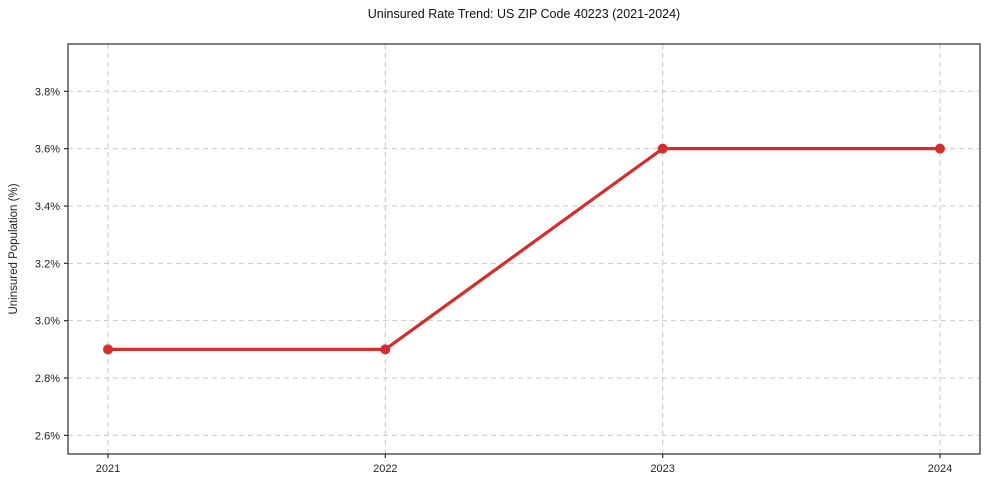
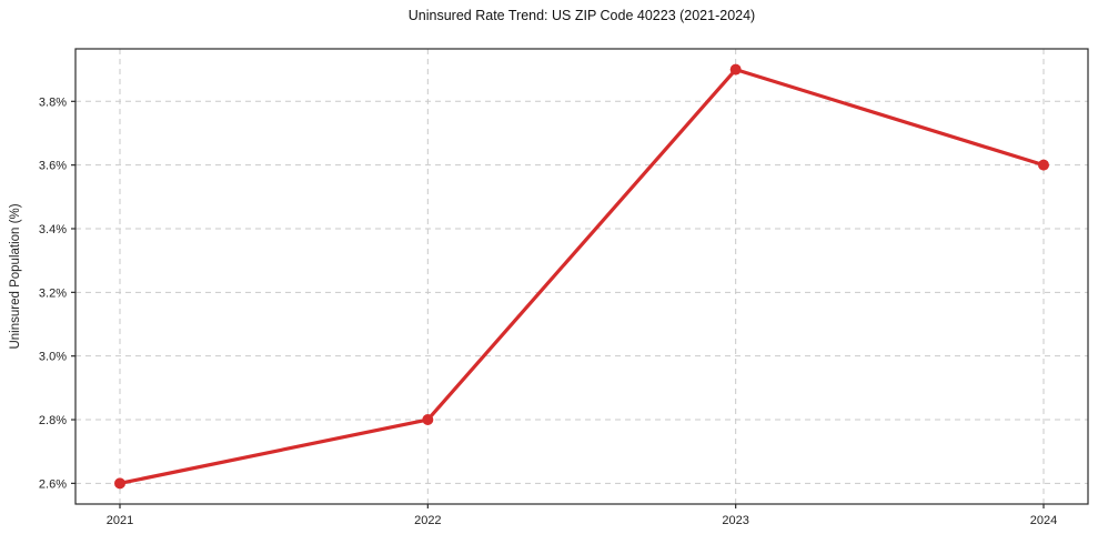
2021: 2.9% -> 2.6%
2022: 2.9% -> 2.8%
2023: 3.6% -> 3.9%
